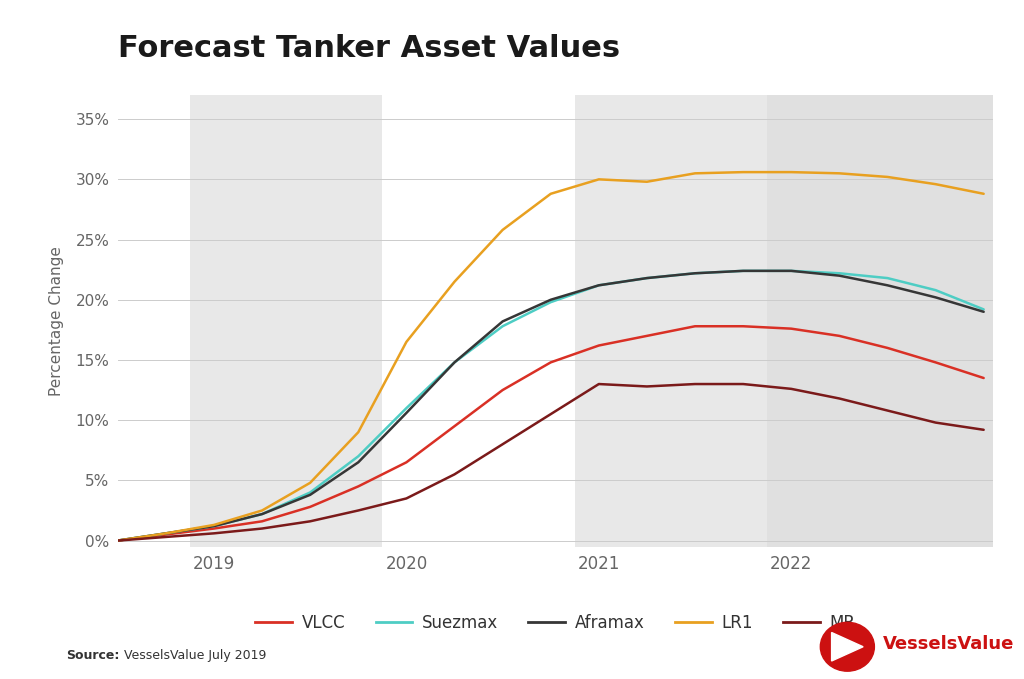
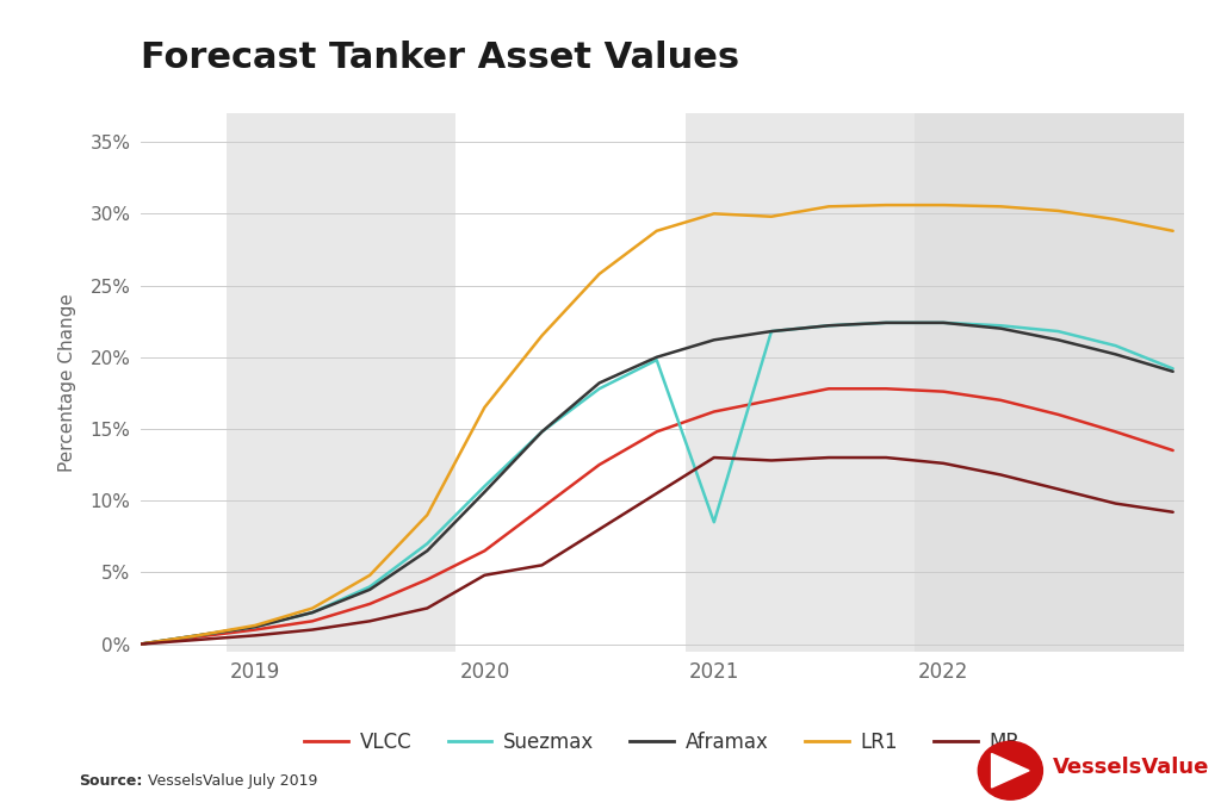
MR/2020: 3.5% -> 4.8%
Suezmax/2021: 21.2% -> 8.5%
